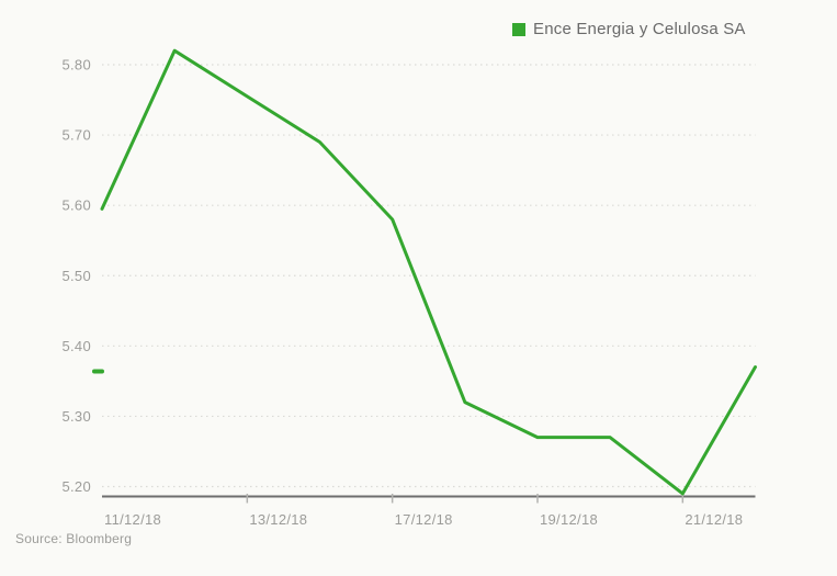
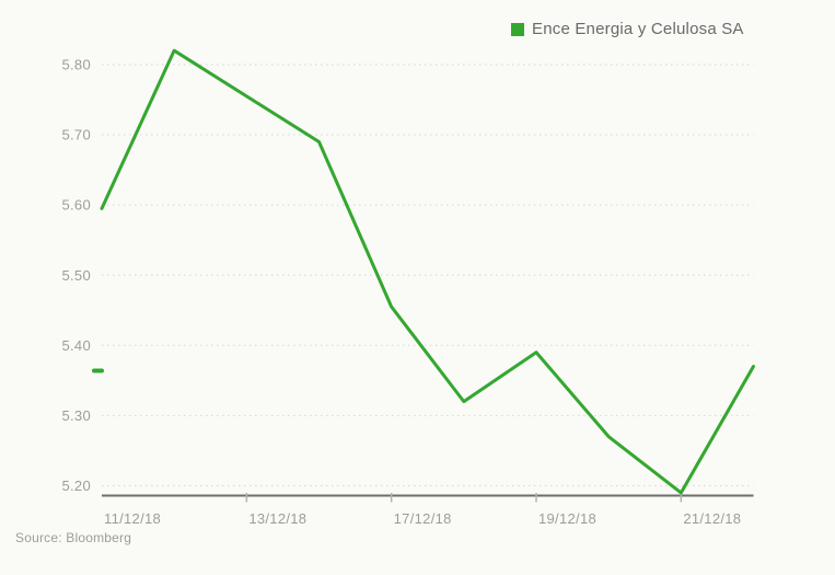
17/12/18: 5.58 -> 5.46
19/12/18: 5.27 -> 5.39
